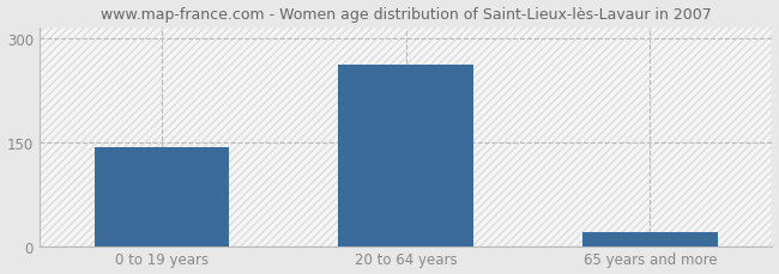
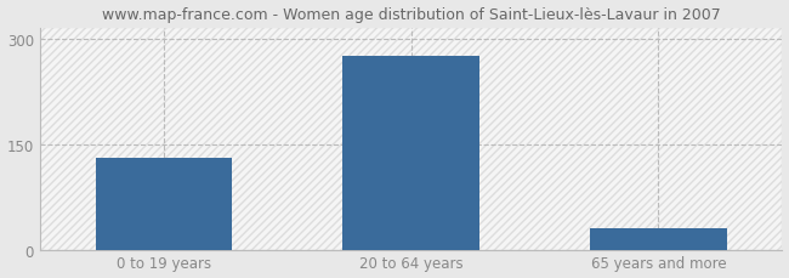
0 to 19 years: 142 -> 130
20 to 64 years: 262 -> 275
65 years and more: 20 -> 30
